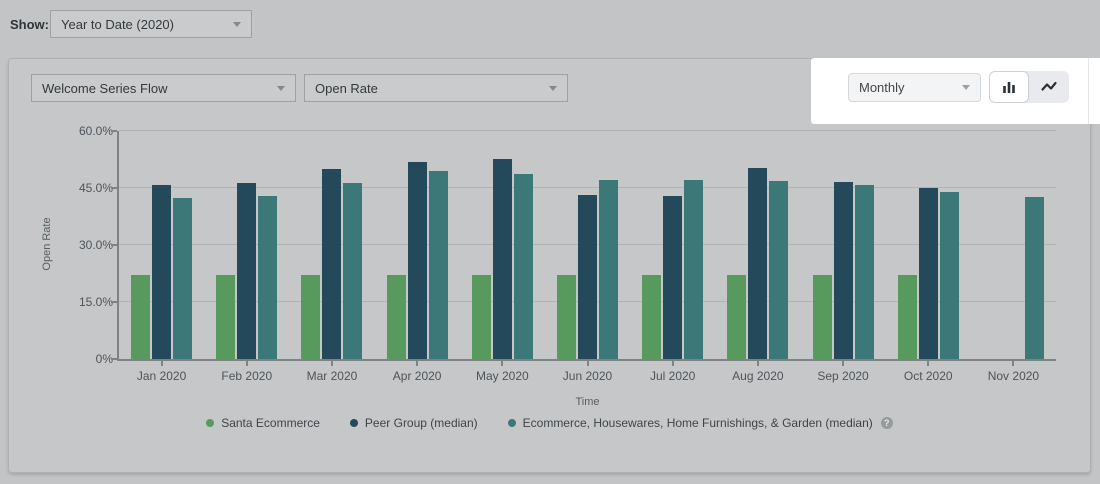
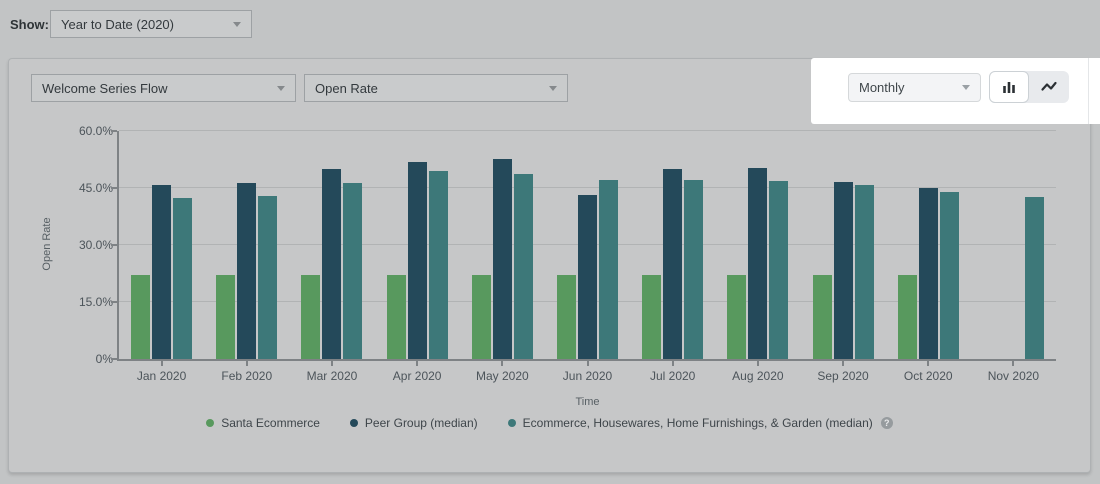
Peer Group (median)/Jul 2020: 43% -> 50%
